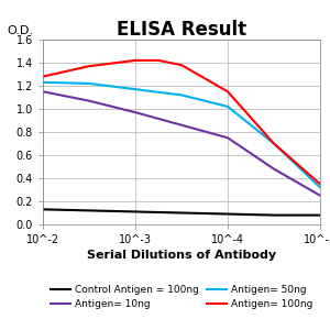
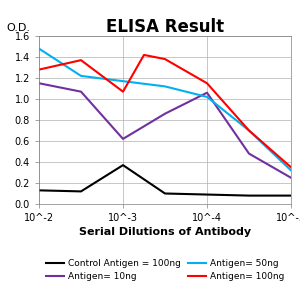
Antigen= 50ng/10^-2: 1.23 -> 1.48
Control Antigen = 100ng/10^-3: 0.11 -> 0.37
Antigen= 10ng/10^-3: 0.97 -> 0.62
Antigen= 100ng/10^-3: 1.42 -> 1.07
Antigen= 10ng/10^-4: 0.75 -> 1.06
